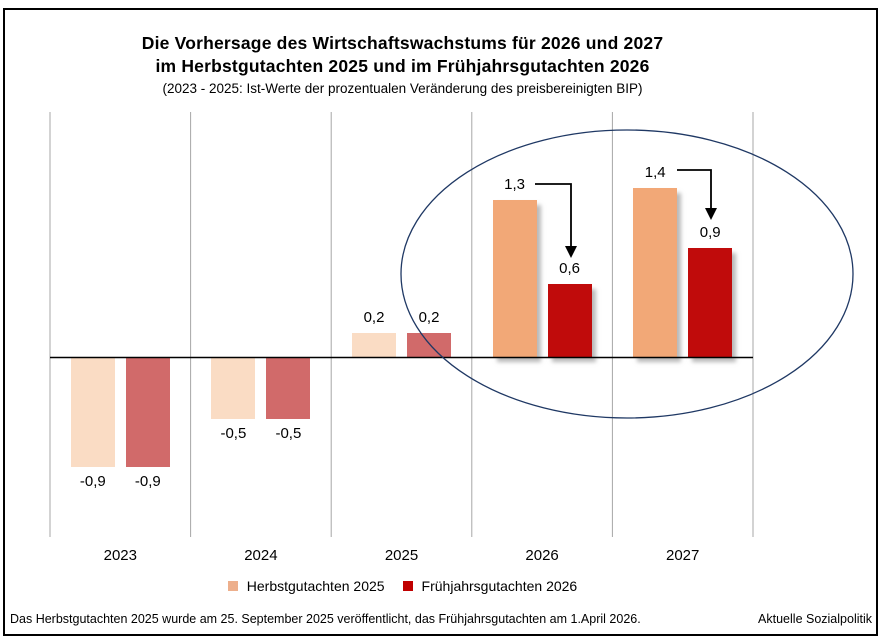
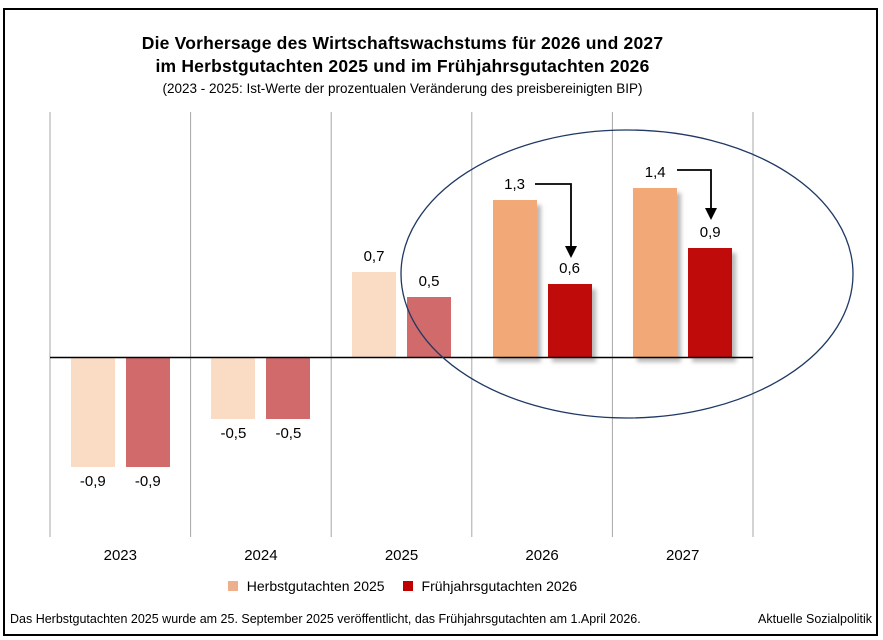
Herbstgutachten 2025/2025: 0,2 -> 0,7
Frühjahrsgutachten 2026/2025: 0,2 -> 0,5
